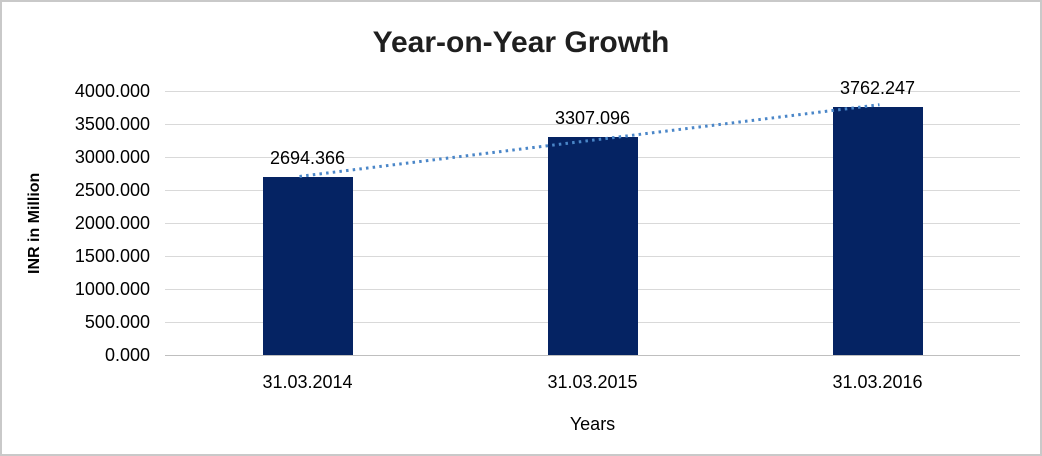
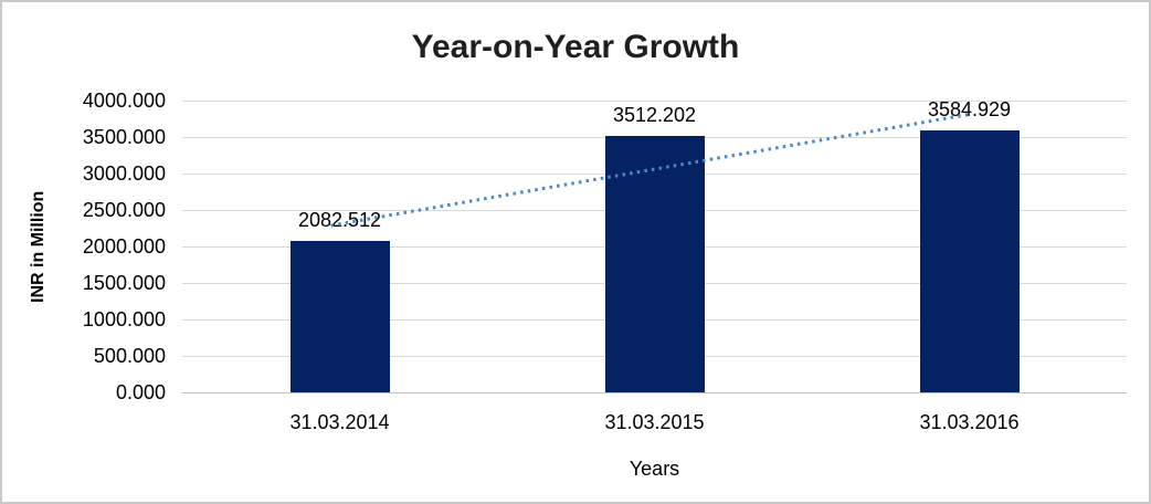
31.03.2014: 2694.366 -> 2082.512
31.03.2015: 3307.096 -> 3512.202
31.03.2016: 3762.247 -> 3584.929
